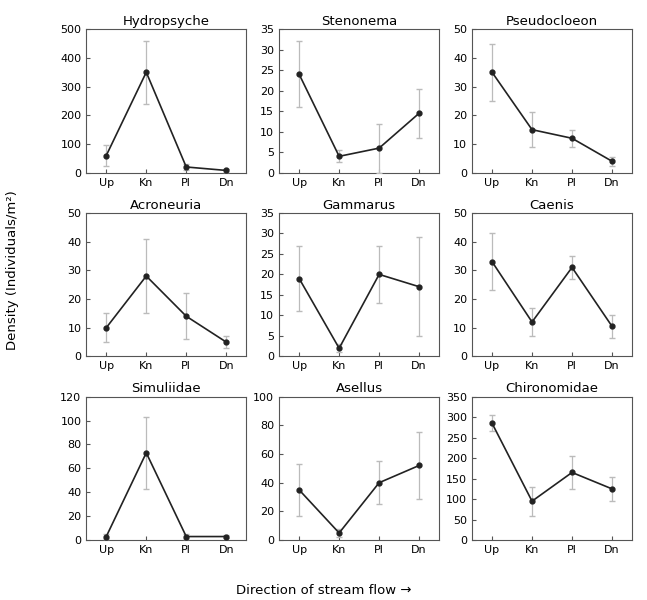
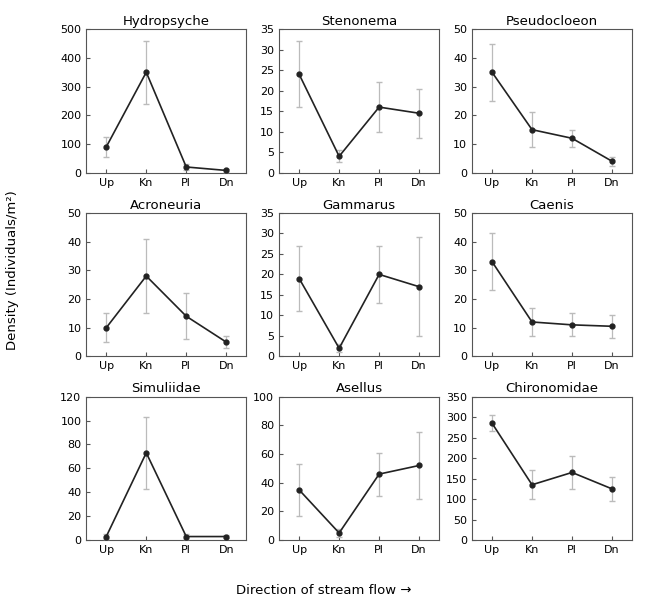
Hydropsyche/Up: 60 -> 90
Stenonema/Pl: 6.0 -> 16.0
Caenis/Pl: 31.0 -> 11.0
Asellus/Pl: 40 -> 46
Chironomidae/Kn: 95 -> 135
